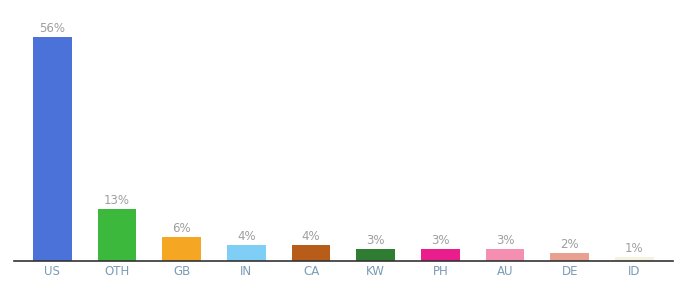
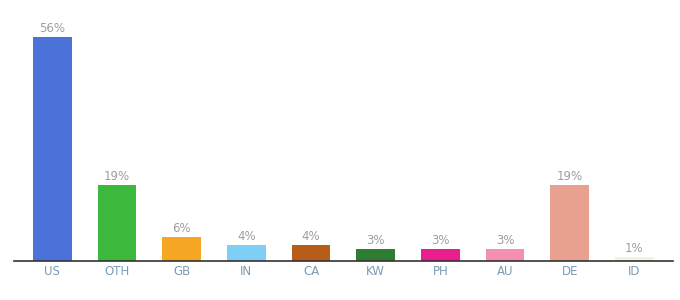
OTH: 13% -> 19%
DE: 2% -> 19%
